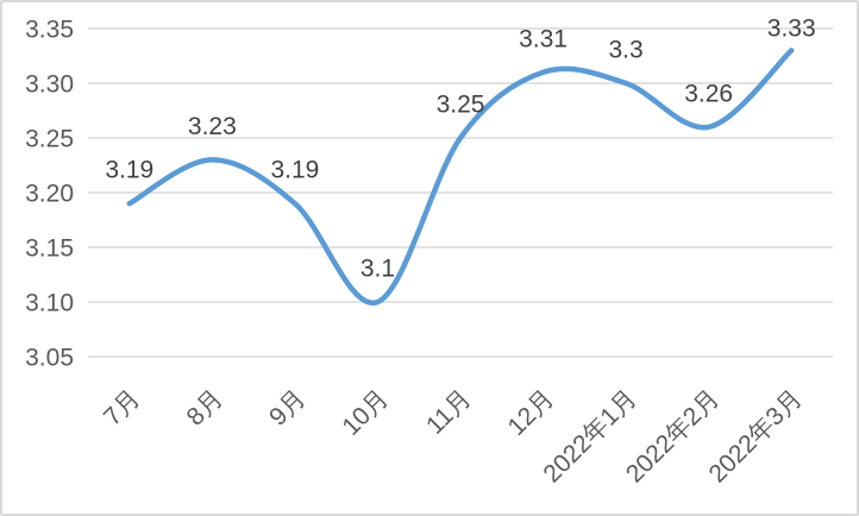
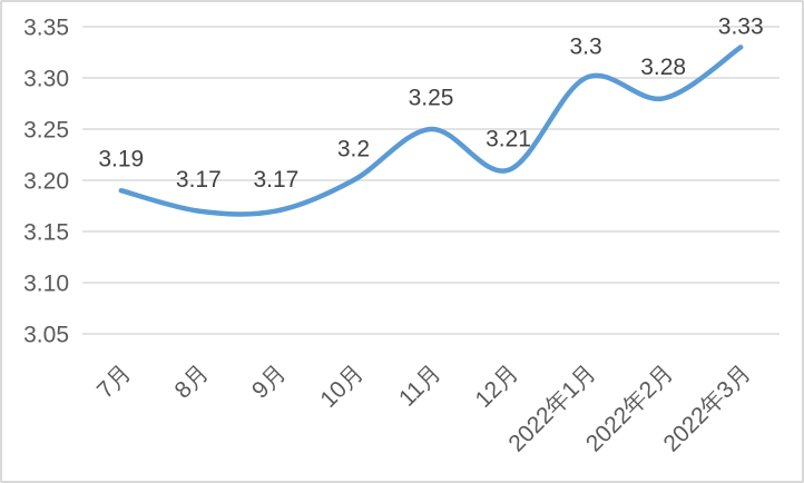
8月: 3.23 -> 3.17
9月: 3.19 -> 3.17
10月: 3.1 -> 3.2
12月: 3.31 -> 3.21
2022年2月: 3.26 -> 3.28
